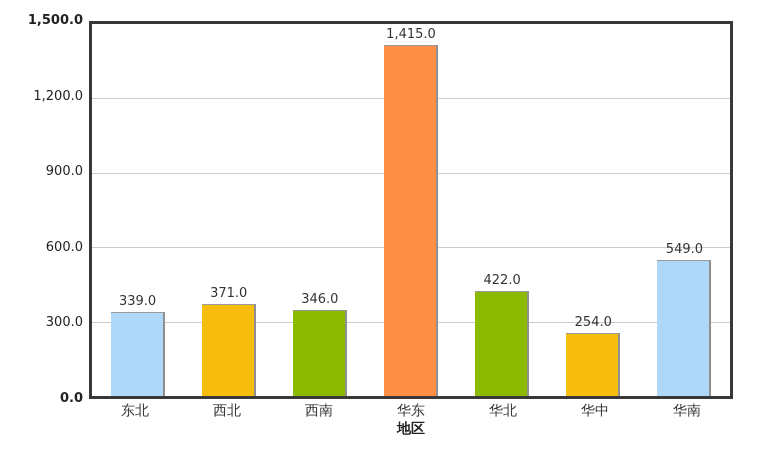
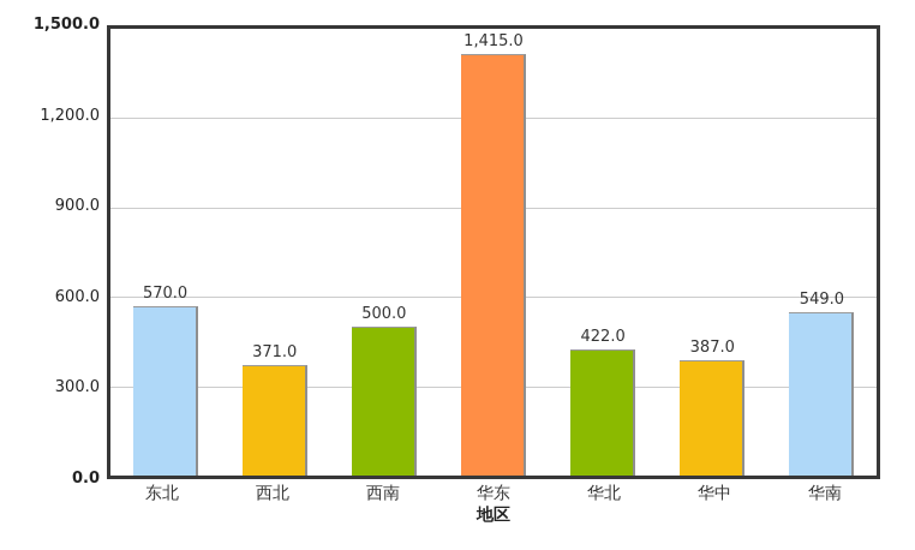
东北: 339.0 -> 570.0
西南: 346.0 -> 500.0
华中: 254.0 -> 387.0
